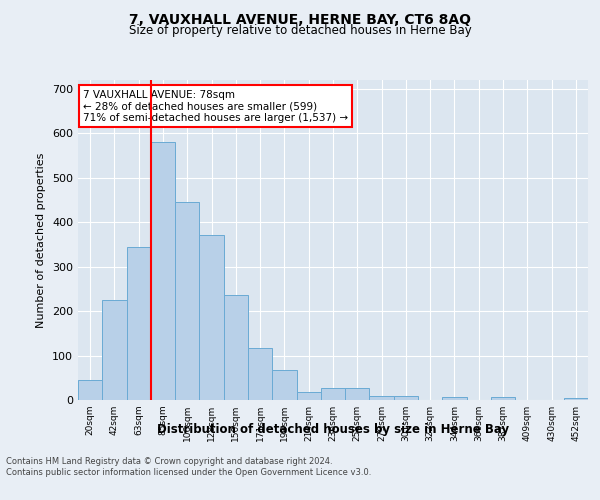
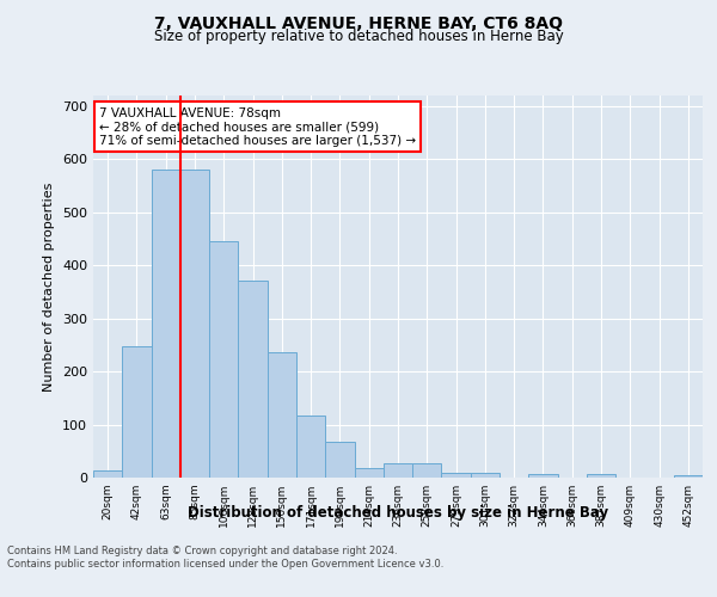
20sqm: 45 -> 14
42sqm: 225 -> 248
63sqm: 345 -> 580
